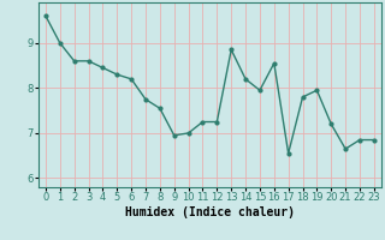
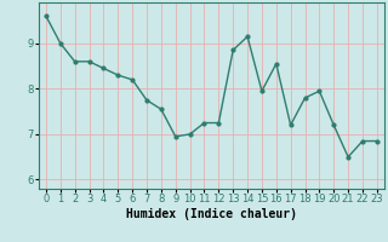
14: 8.20 -> 9.15
17: 6.55 -> 7.20
21: 6.65 -> 6.50
